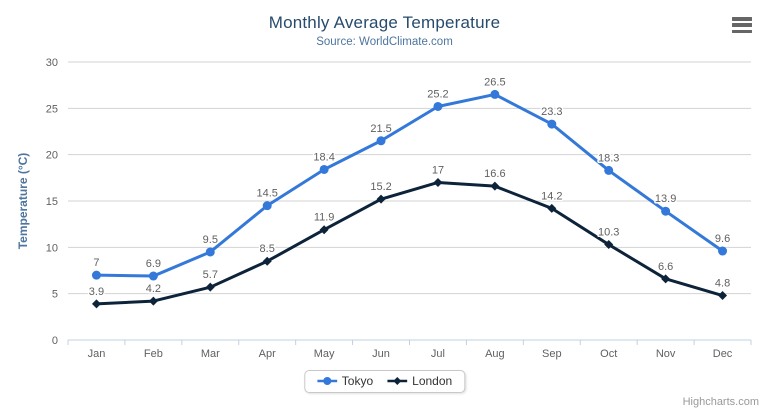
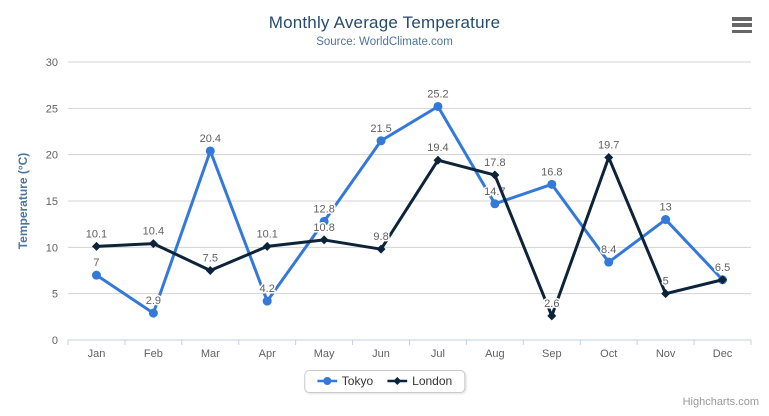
London/Jan: 3.9 -> 10.1
Tokyo/Feb: 6.9 -> 2.9
London/Feb: 4.2 -> 10.4
Tokyo/Mar: 9.5 -> 20.4
London/Mar: 5.7 -> 7.5
Tokyo/Apr: 14.5 -> 4.2
London/Apr: 8.5 -> 10.1
Tokyo/May: 18.4 -> 12.8
London/May: 11.9 -> 10.8
London/Jun: 15.2 -> 9.8
London/Jul: 17 -> 19.4
Tokyo/Aug: 26.5 -> 14.7
London/Aug: 16.6 -> 17.8
Tokyo/Sep: 23.3 -> 16.8
London/Sep: 14.2 -> 2.6
Tokyo/Oct: 18.3 -> 8.4
London/Oct: 10.3 -> 19.7
Tokyo/Nov: 13.9 -> 13
London/Nov: 6.6 -> 5
Tokyo/Dec: 9.6 -> 6.5
London/Dec: 4.8 -> 6.5
